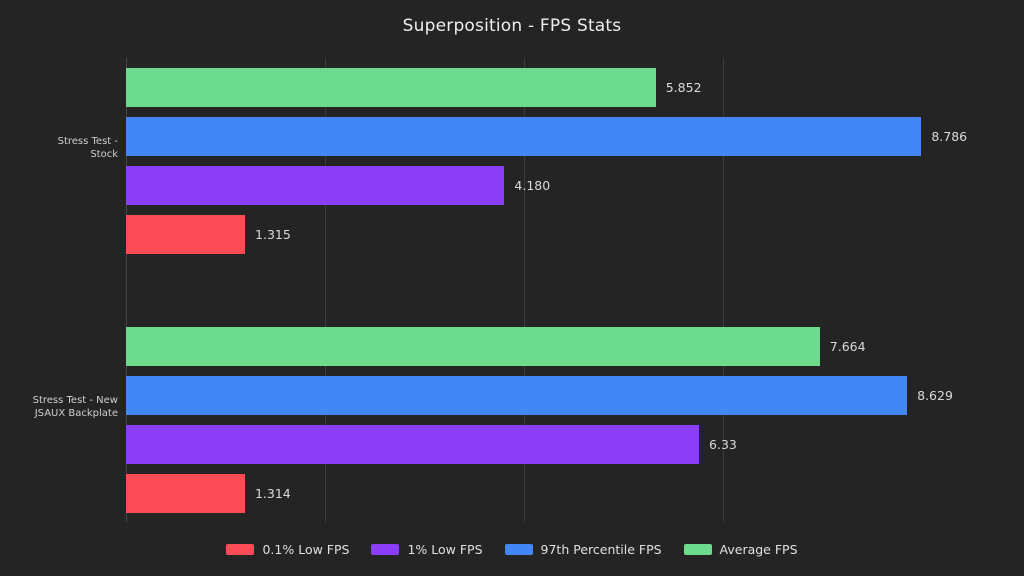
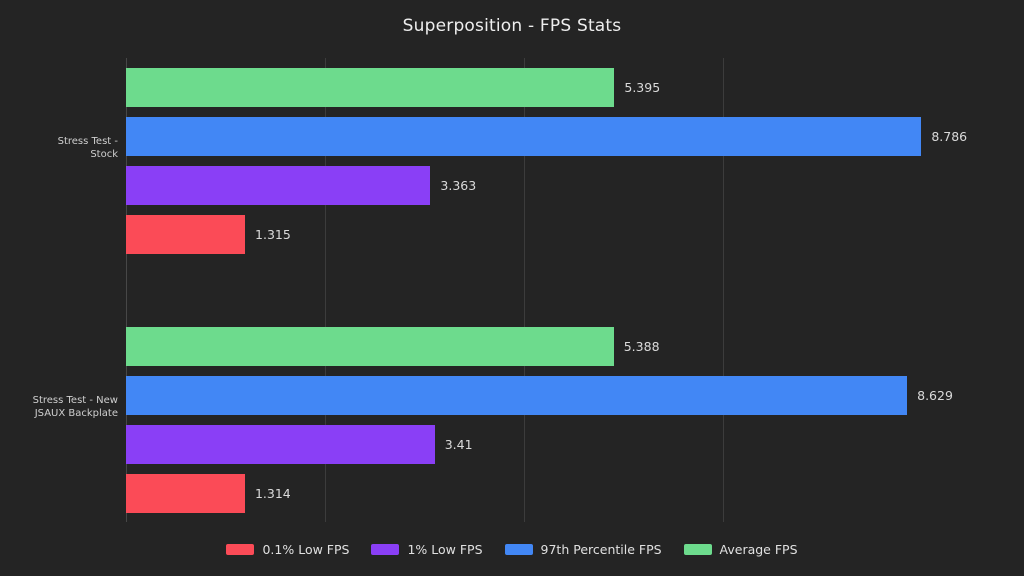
Average FPS/Stress Test - Stock: 5.852 -> 5.395
1% Low FPS/Stress Test - Stock: 4.180 -> 3.363
Average FPS/Stress Test - New JSAUX Backplate: 7.664 -> 5.388
1% Low FPS/Stress Test - New JSAUX Backplate: 6.33 -> 3.41
